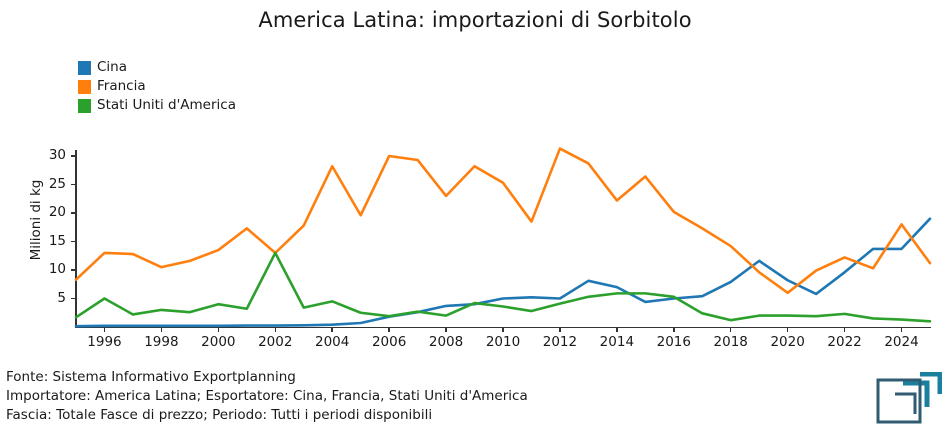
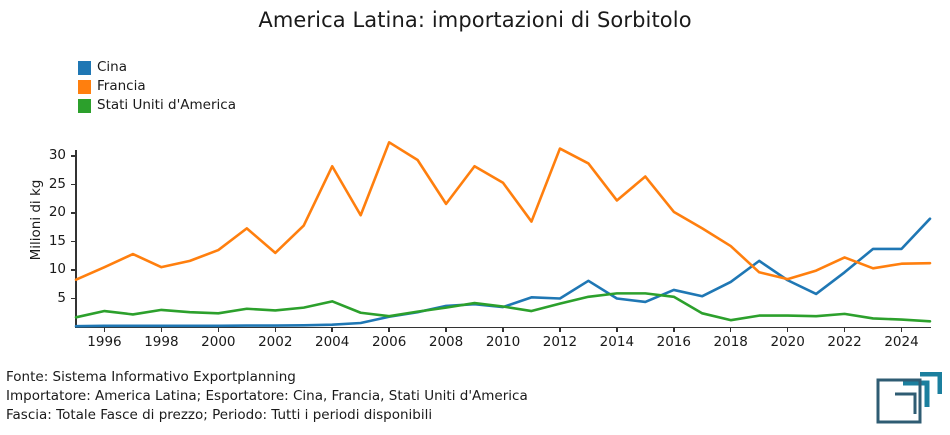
Francia/1996: 13 -> 10
Stati Uniti d'America/1996: 5 -> 3
Stati Uniti d'America/2000: 4 -> 2
Stati Uniti d'America/2002: 13 -> 3
Francia/2006: 30 -> 32
Francia/2008: 23 -> 22
Stati Uniti d'America/2008: 2 -> 3
Cina/2010: 5 -> 4
Cina/2014: 7 -> 5
Cina/2016: 5 -> 6
Francia/2020: 6 -> 8
Francia/2024: 18 -> 11
